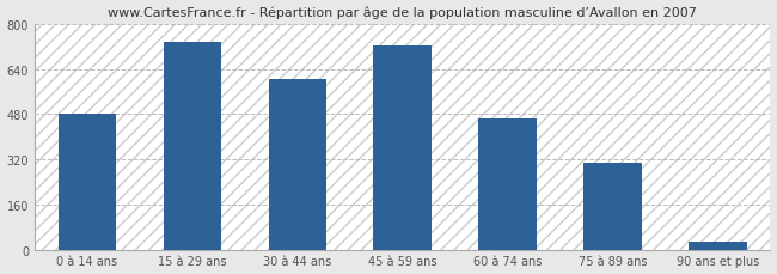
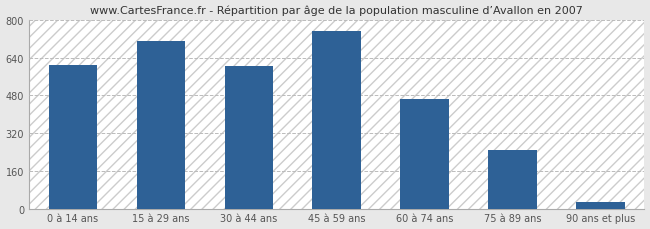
0 à 14 ans: 480 -> 610
15 à 29 ans: 735 -> 710
45 à 59 ans: 725 -> 755
75 à 89 ans: 310 -> 248
